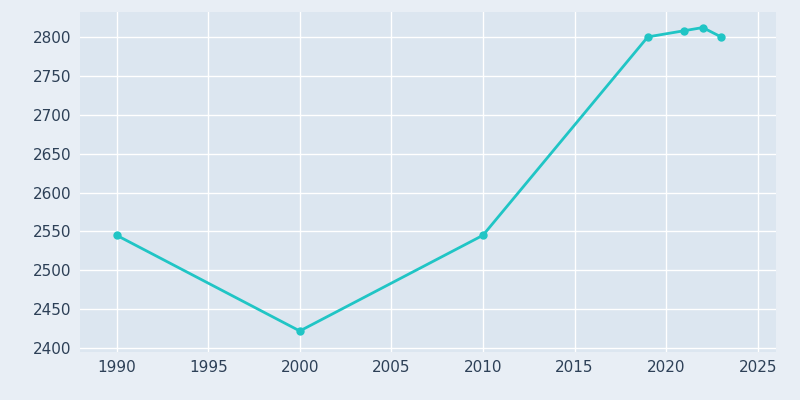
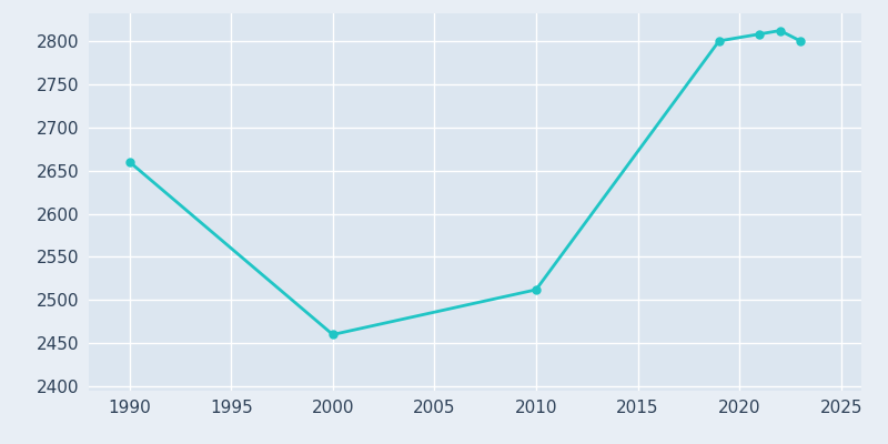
1990: 2545 -> 2660
2000: 2422 -> 2460
2010: 2545 -> 2512
